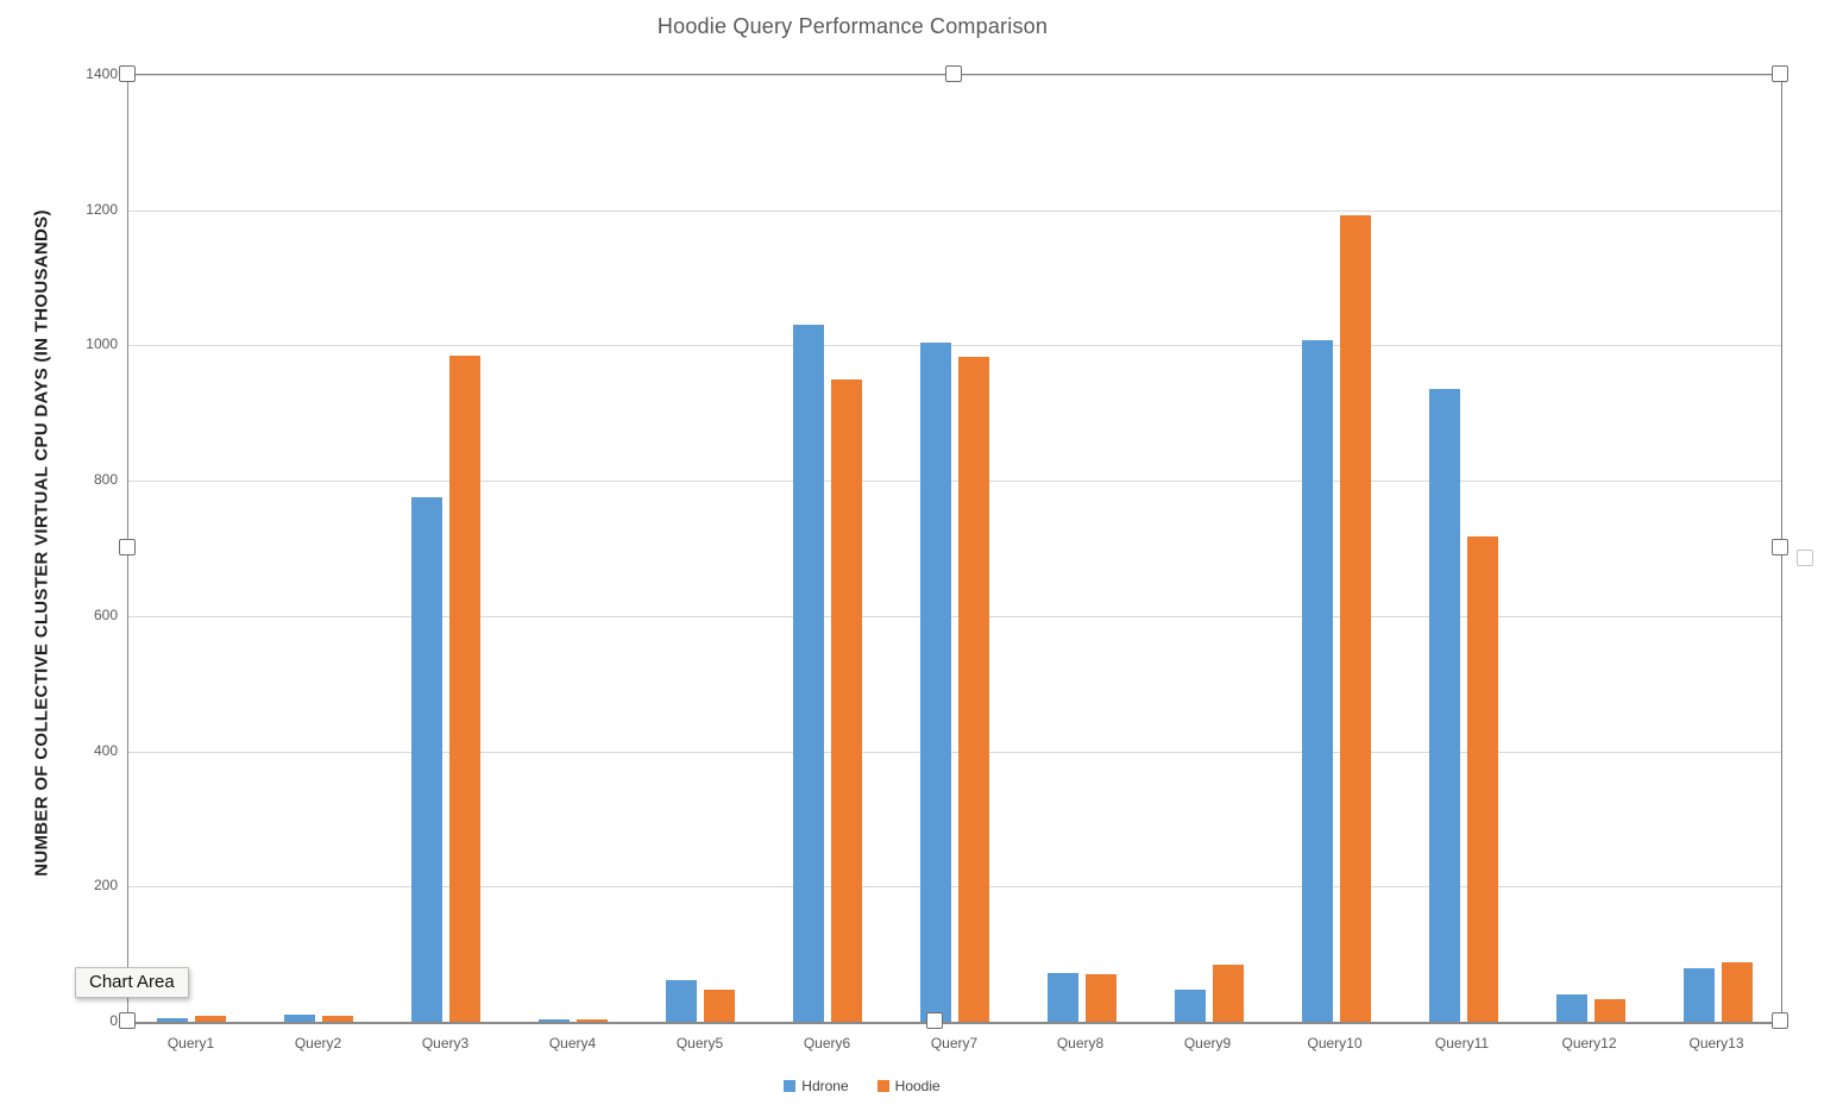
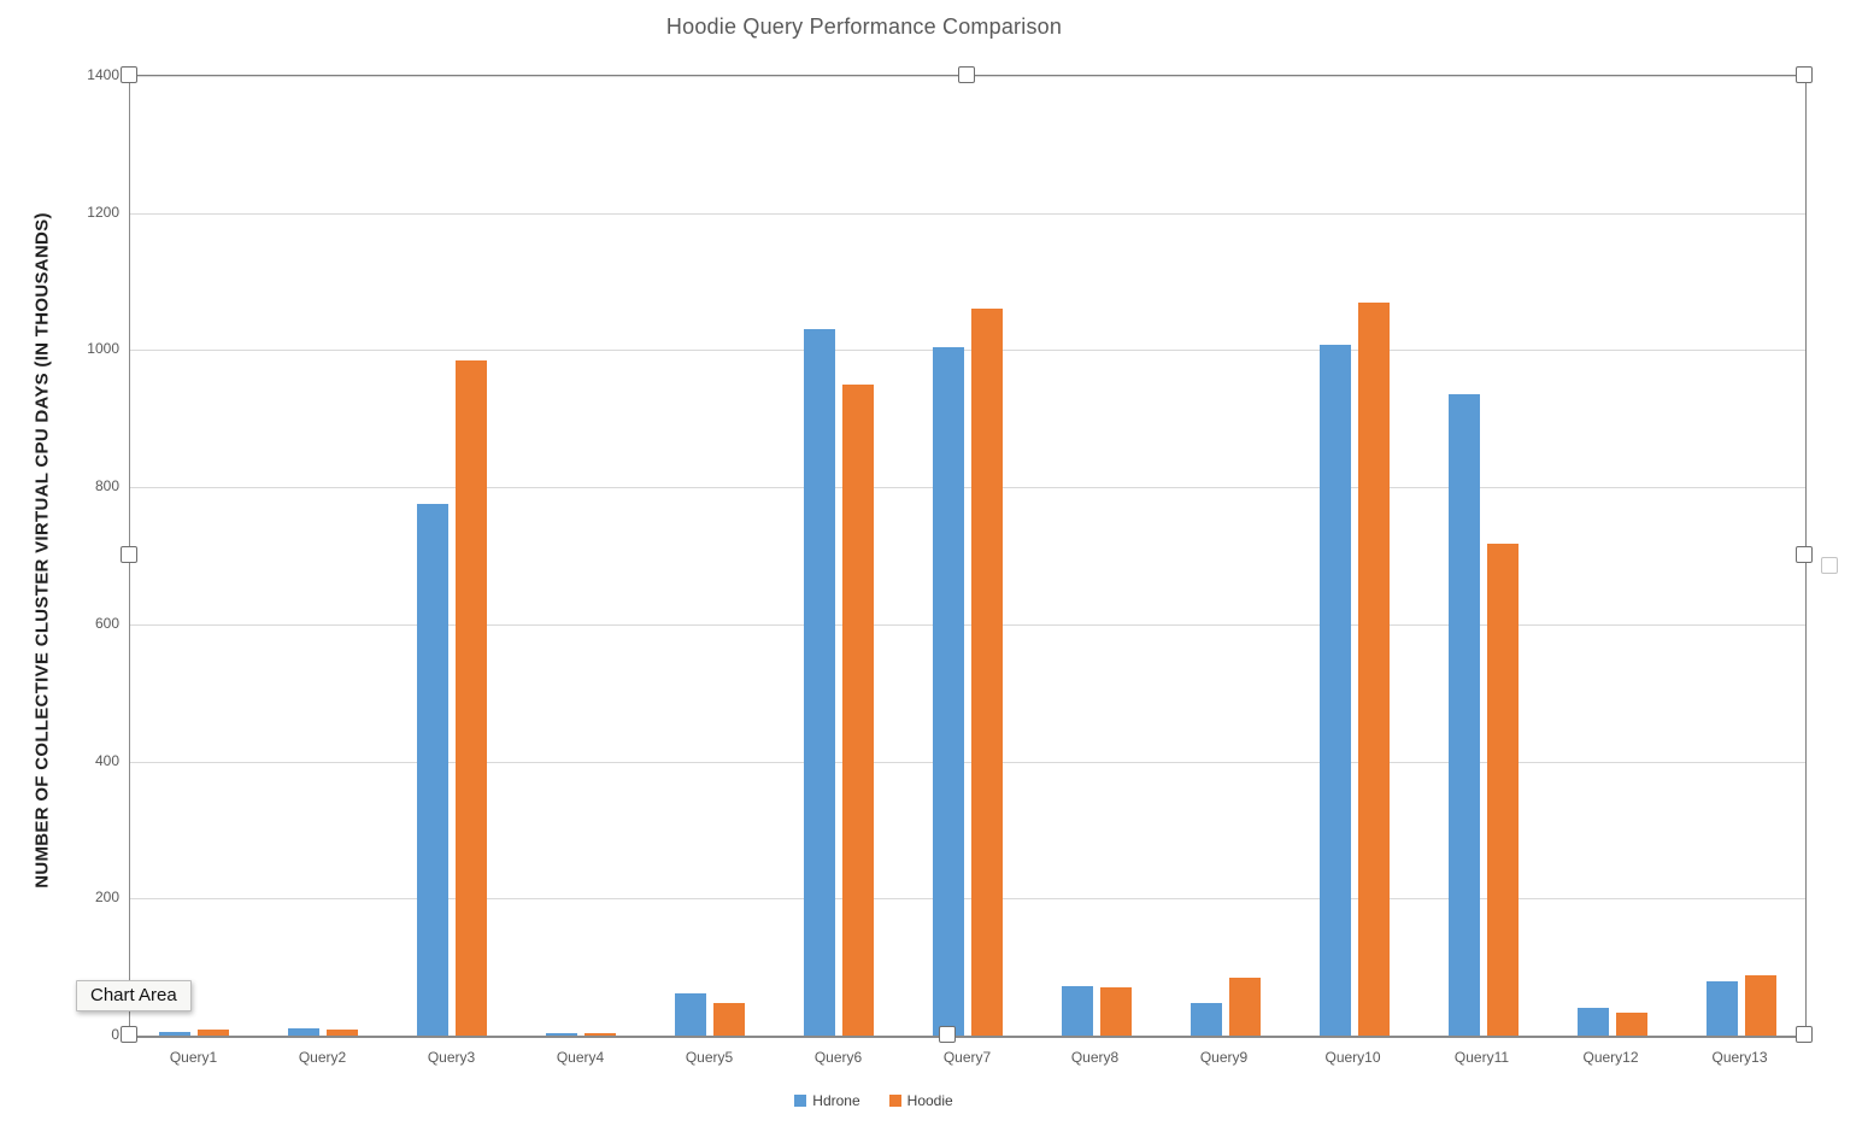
Hoodie/Query7: 980 -> 1060
Hoodie/Query10: 1190 -> 1070
